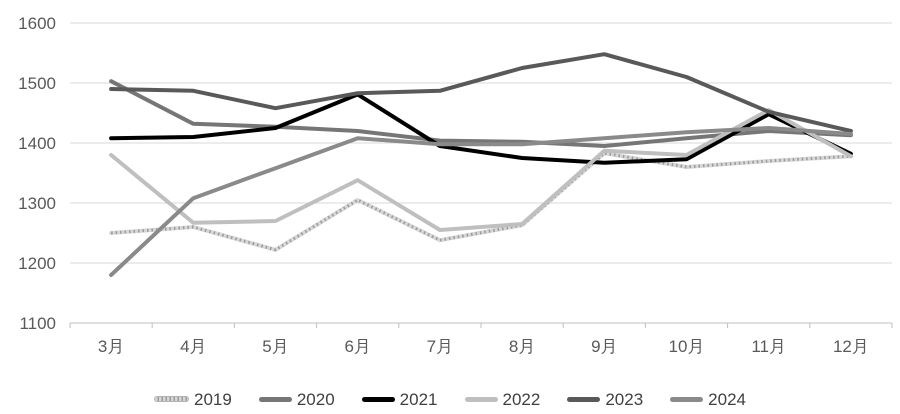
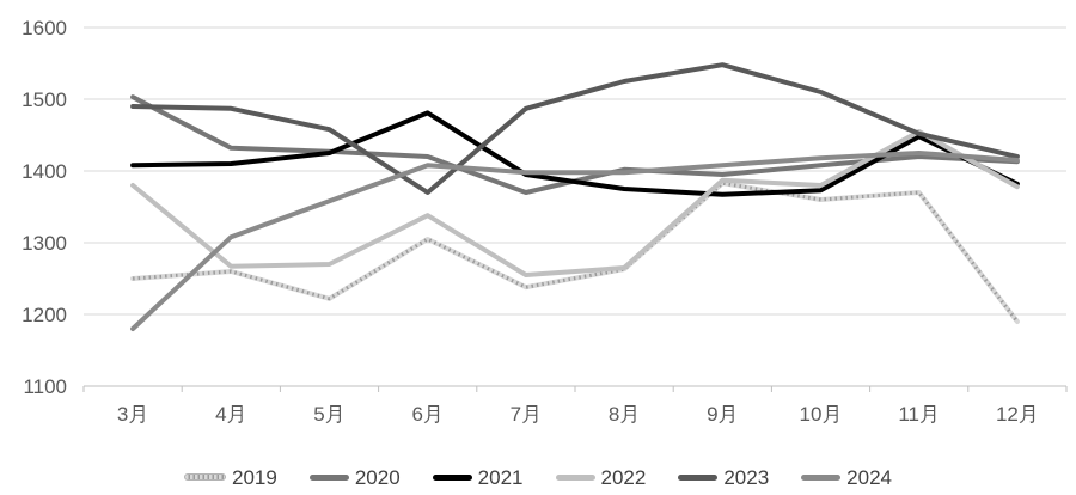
2023/6月: 1480 -> 1370
2020/7月: 1400 -> 1370
2019/12月: 1380 -> 1190
